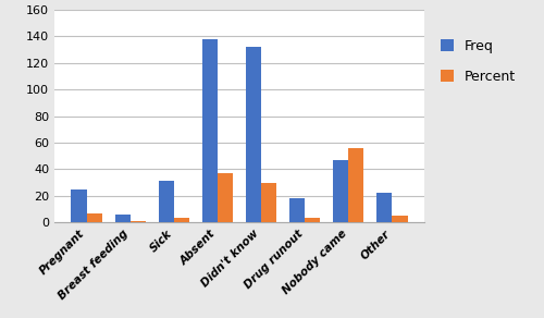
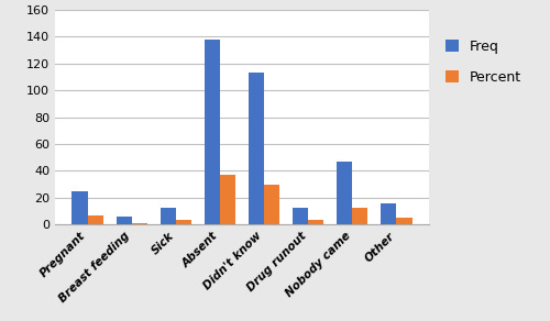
Freq/Sick: 31 -> 13
Freq/Didn't know: 132 -> 113
Freq/Drug runout: 18 -> 13
Percent/Nobody came: 56 -> 13
Freq/Other: 22 -> 16
